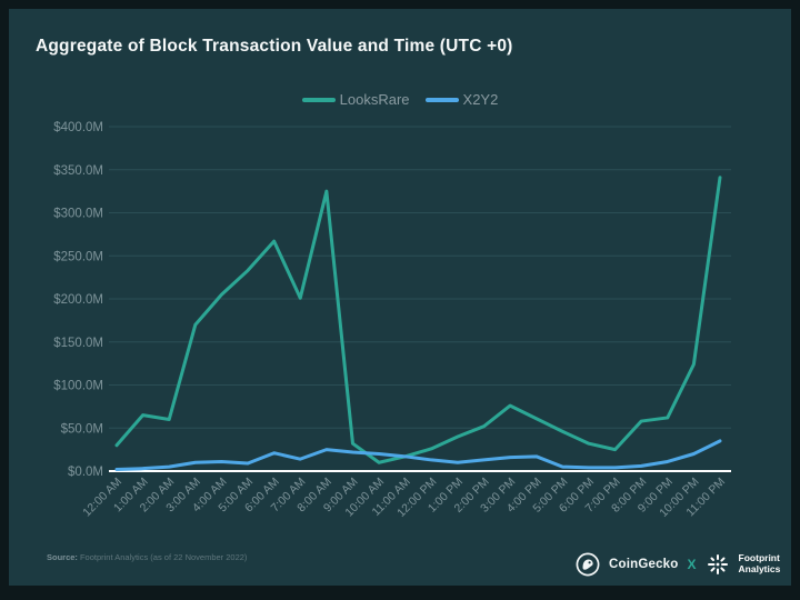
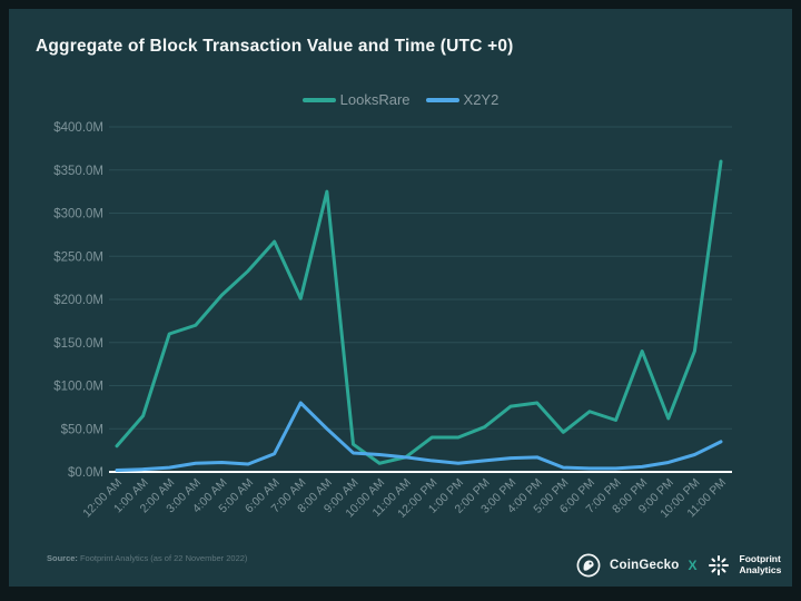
LooksRare/2:00 AM: $60M -> $160M
X2Y2/7:00 AM: $10M -> $80M
X2Y2/8:00 AM: $20M -> $50M
LooksRare/12:00 PM: $30M -> $40M
LooksRare/4:00 PM: $60M -> $80M
LooksRare/6:00 PM: $30M -> $70M
LooksRare/7:00 PM: $20M -> $60M
LooksRare/8:00 PM: $60M -> $140M
LooksRare/10:00 PM: $120M -> $140M
LooksRare/11:00 PM: $340M -> $360M
